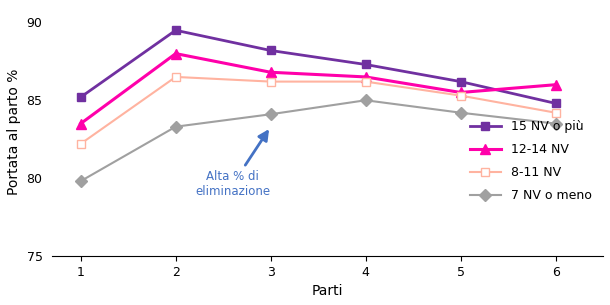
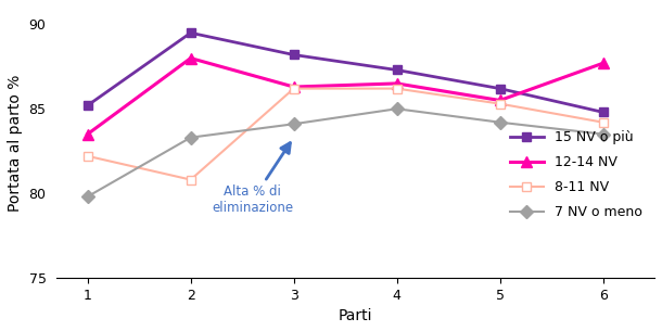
8-11 NV/2: 86.5 -> 80.8
12-14 NV/3: 86.8 -> 86.3
12-14 NV/6: 86.0 -> 87.7
